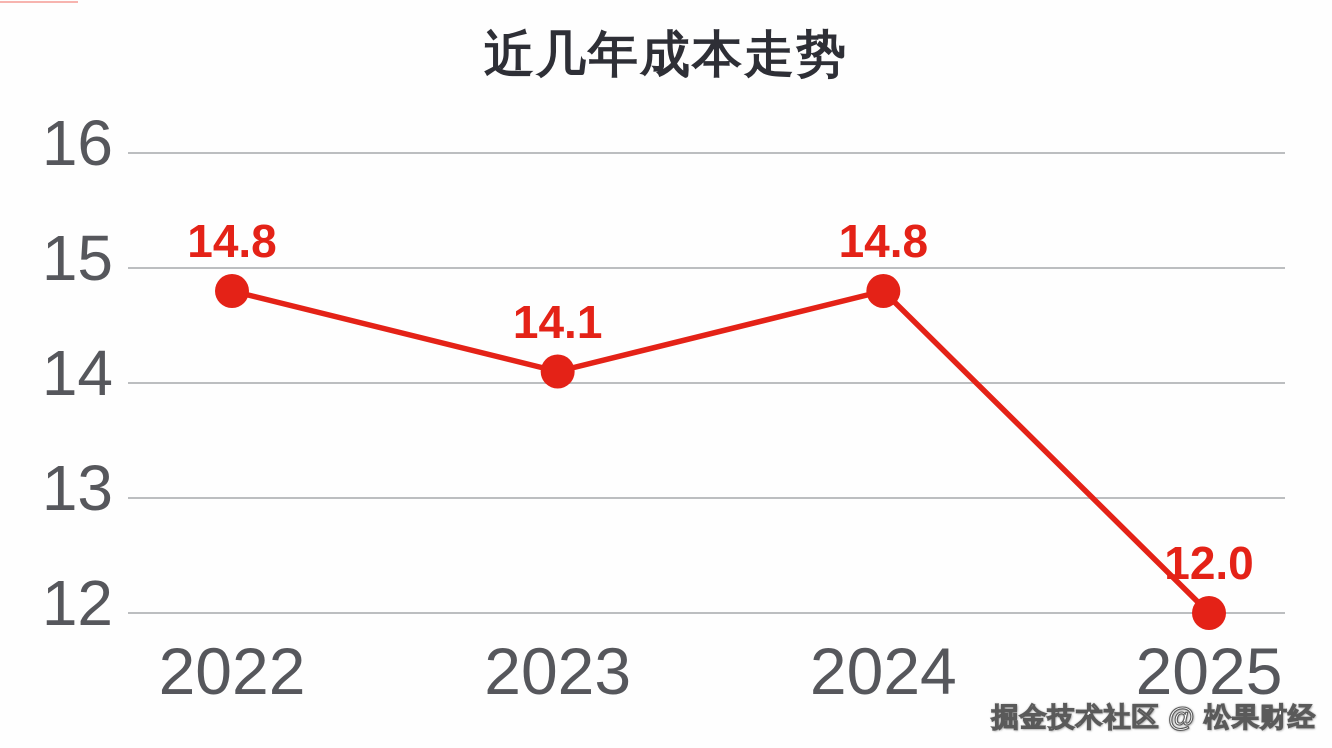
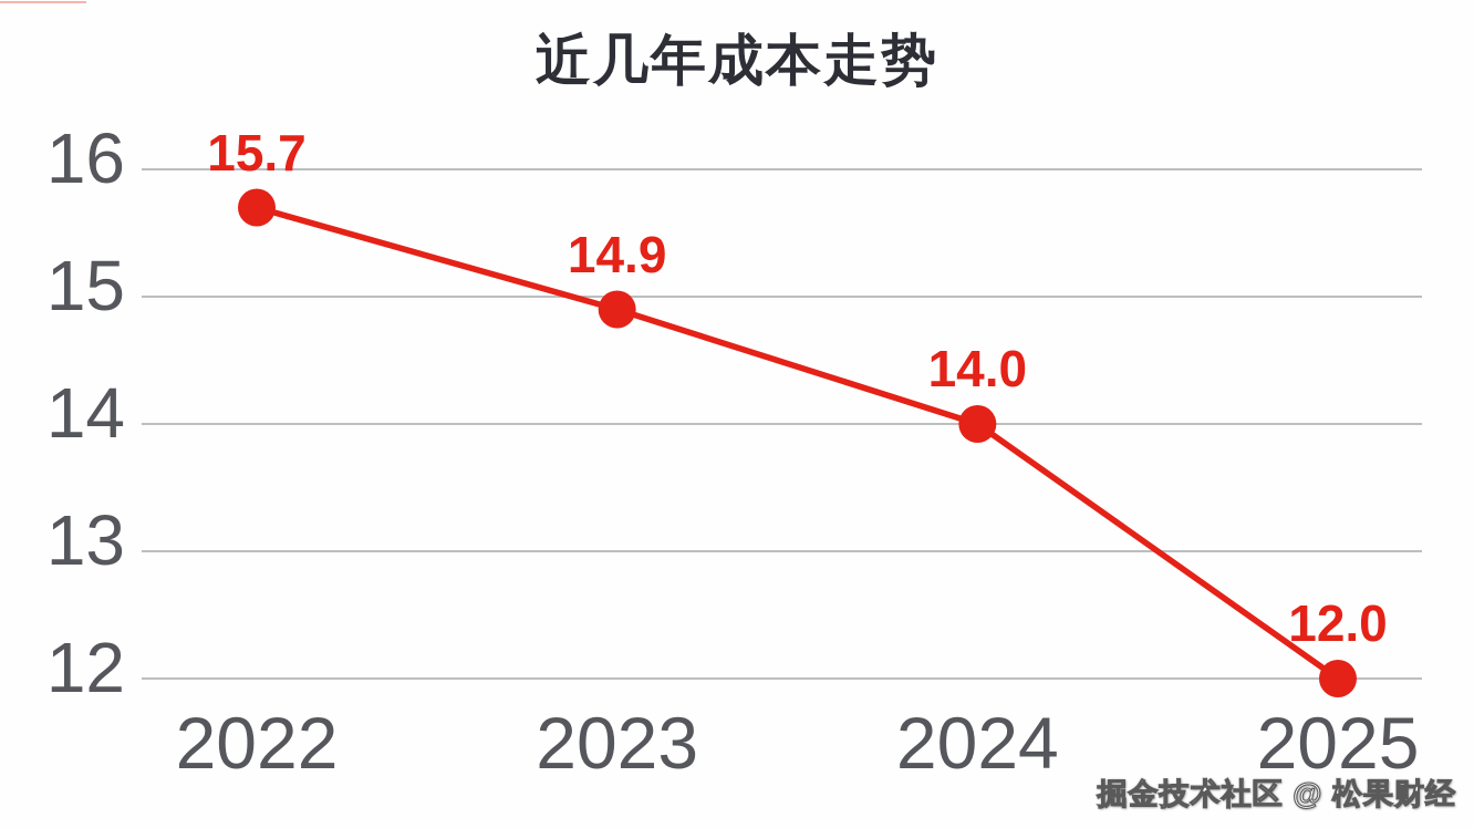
2022: 14.8 -> 15.7
2023: 14.1 -> 14.9
2024: 14.8 -> 14.0
